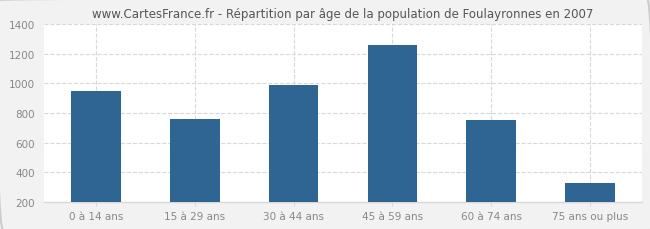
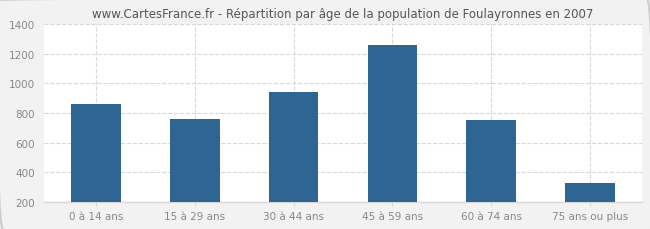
0 à 14 ans: 950 -> 860
30 à 44 ans: 990 -> 940
